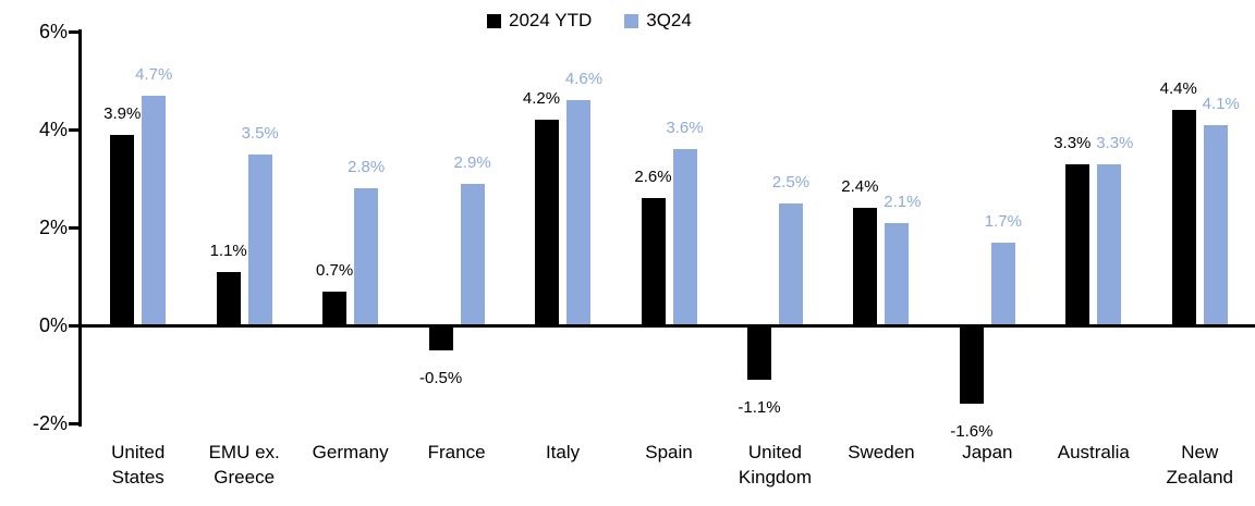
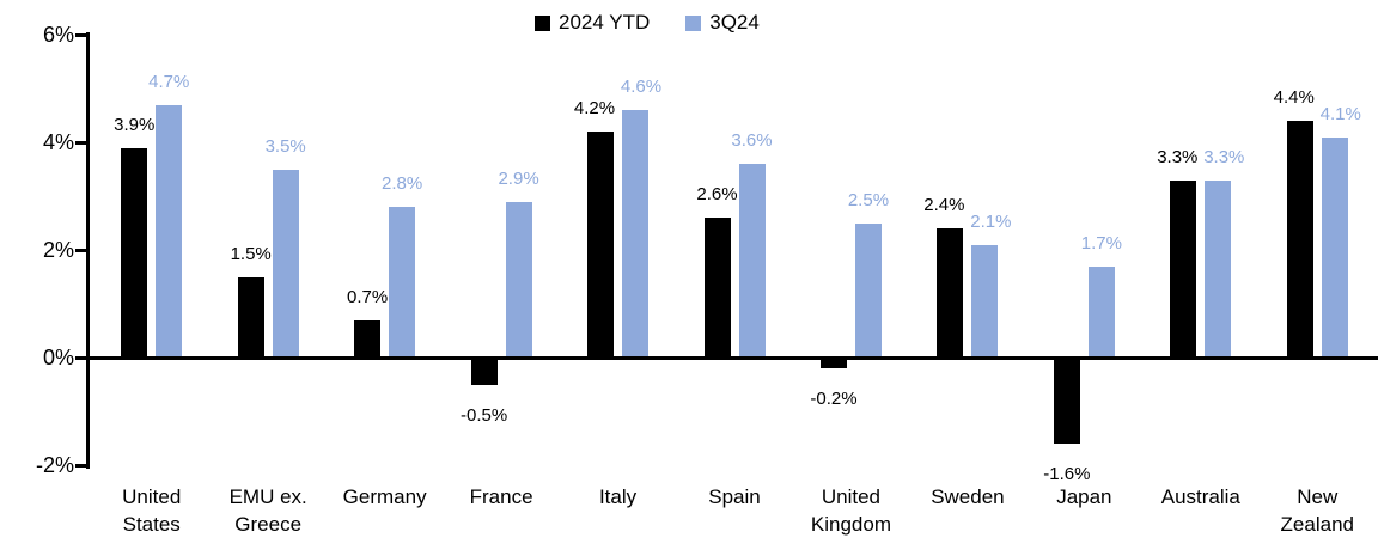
2024 YTD/EMU ex. Greece: 1.1% -> 1.5%
2024 YTD/United Kingdom: -1.1% -> -0.2%
